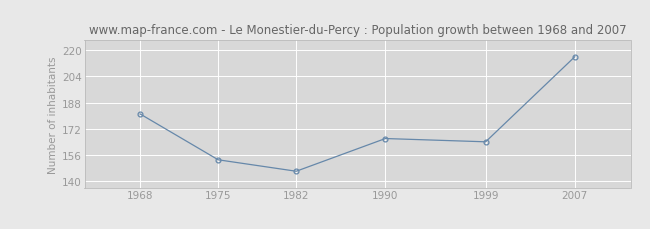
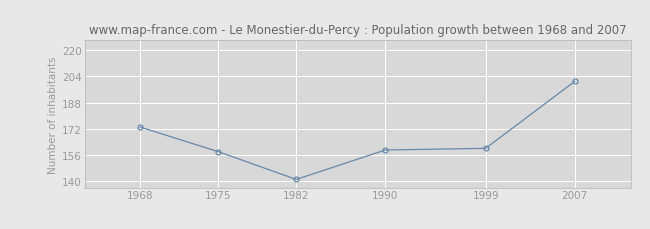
1968: 181 -> 173
1975: 153 -> 158
1982: 146 -> 141
1990: 166 -> 159
1999: 164 -> 160
2007: 216 -> 201
